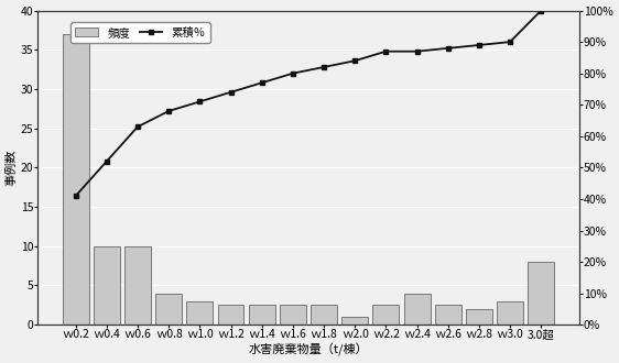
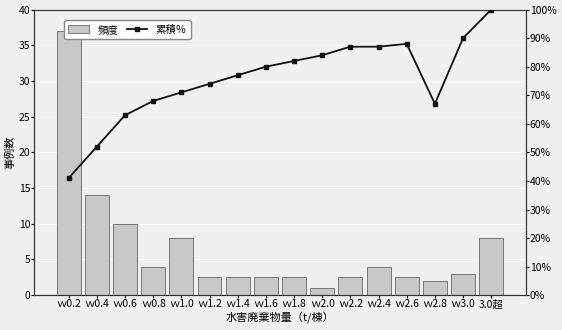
頻度/ｗ0.4: 10.0 -> 14.0
頻度/ｗ1.0: 3.0 -> 8.0
累積％/ｗ2.8: 89% -> 67%
